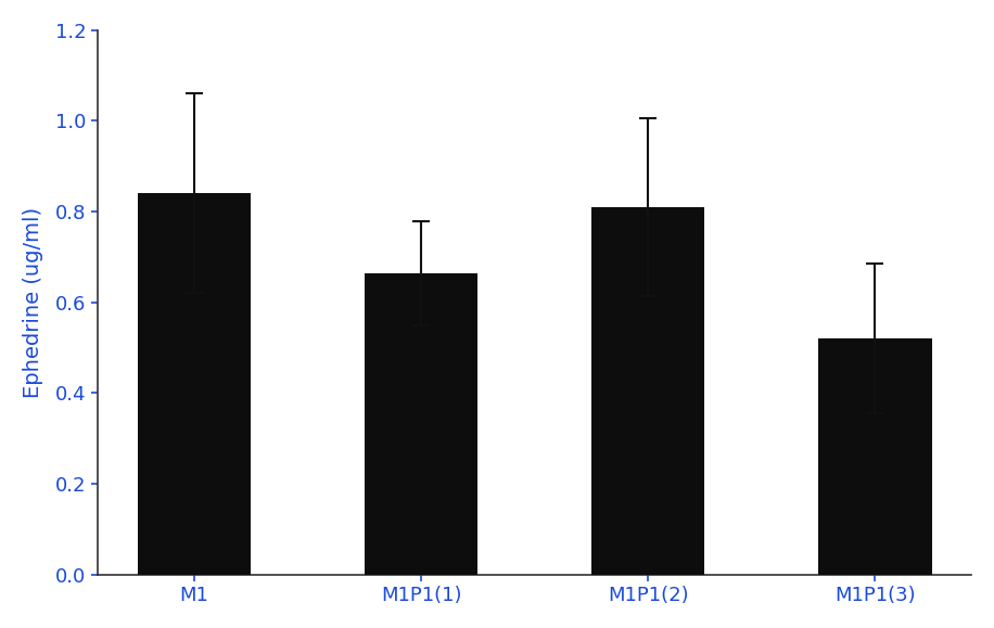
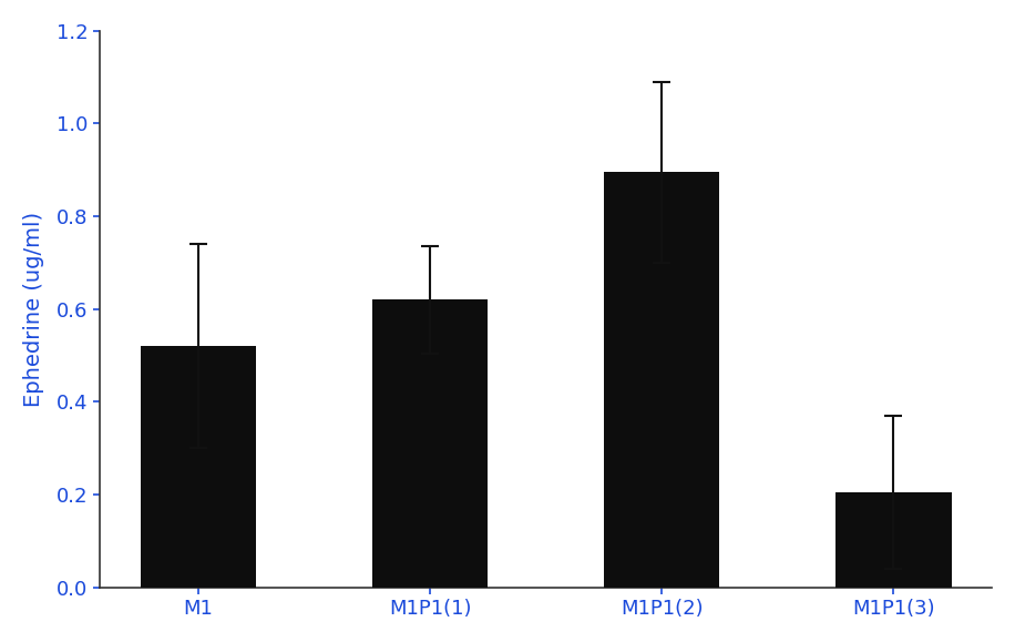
M1: 0.840 -> 0.520
M1P1(1): 0.665 -> 0.620
M1P1(2): 0.810 -> 0.895
M1P1(3): 0.520 -> 0.205
